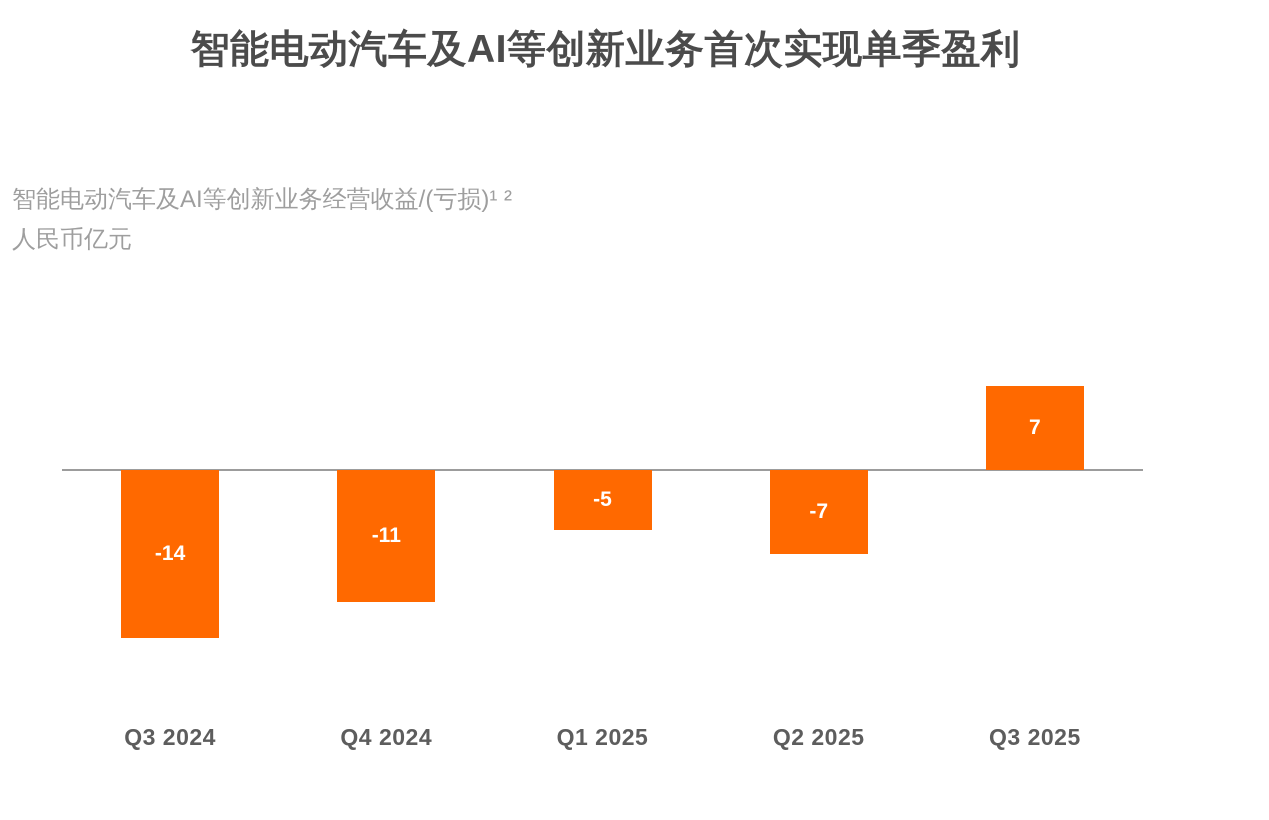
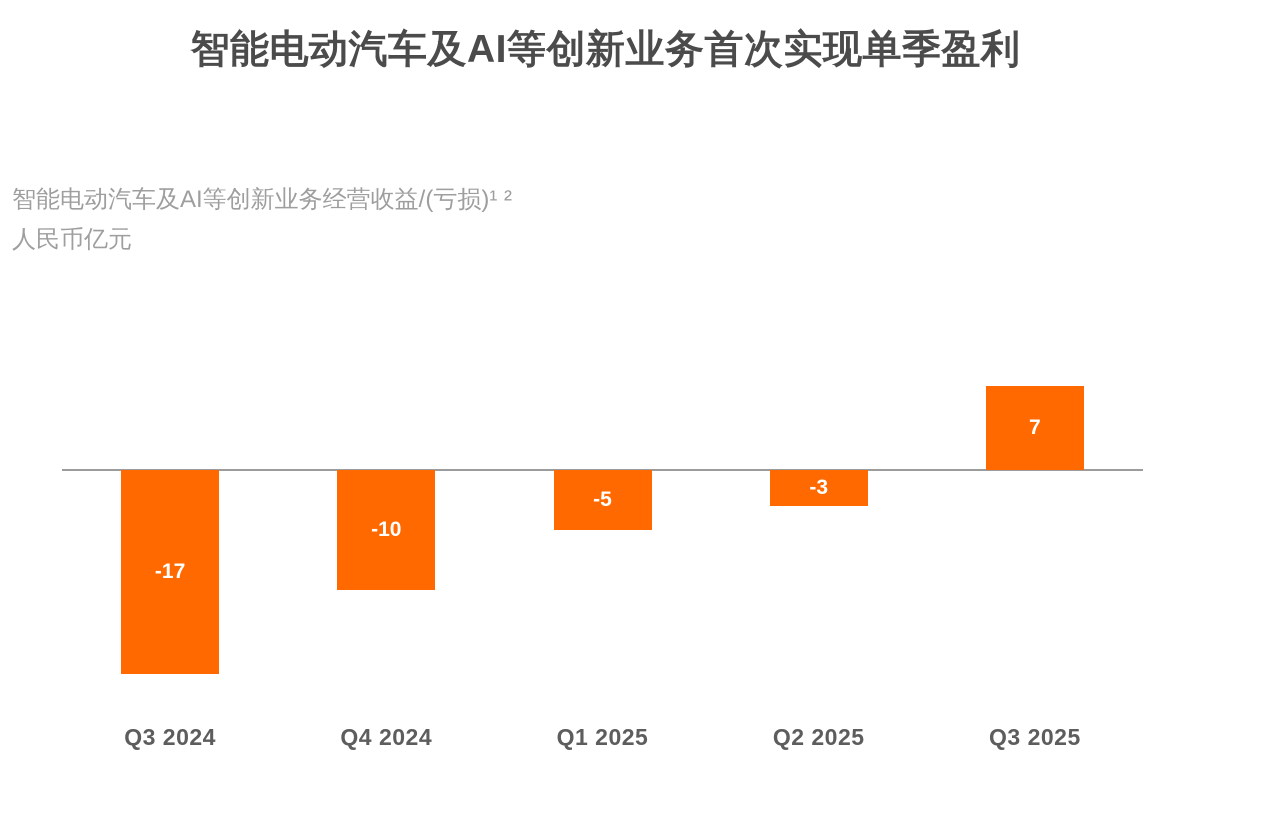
Q3 2024: -14 -> -17
Q4 2024: -11 -> -10
Q2 2025: -7 -> -3
